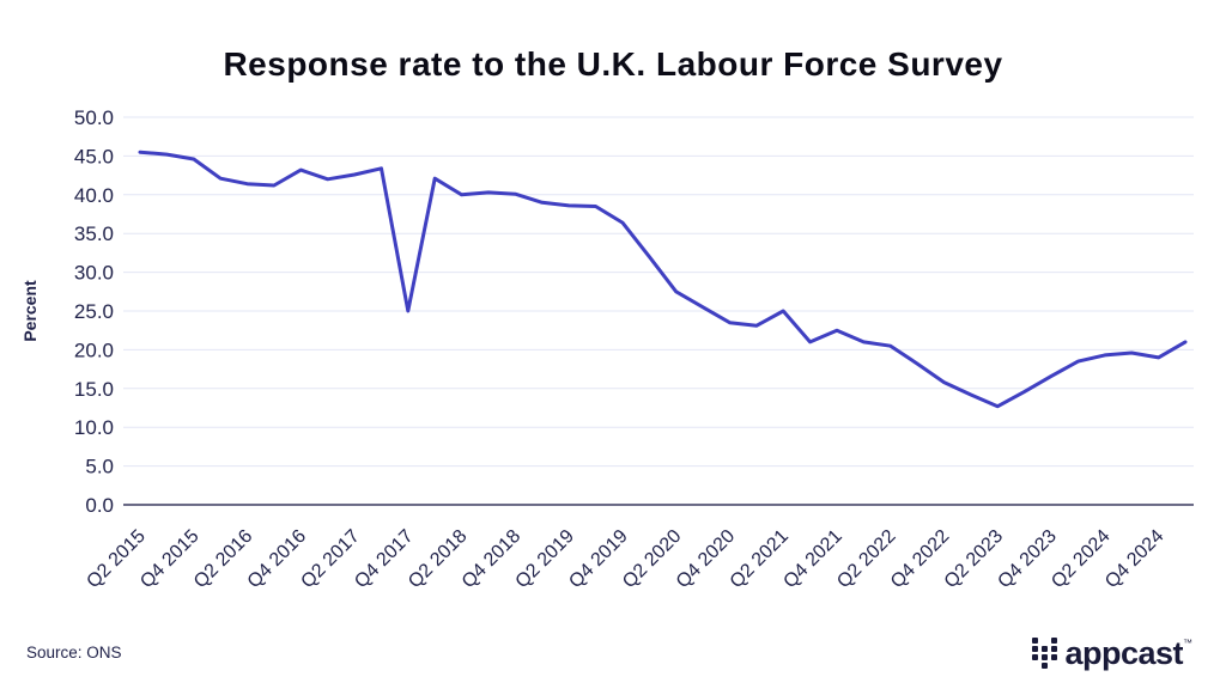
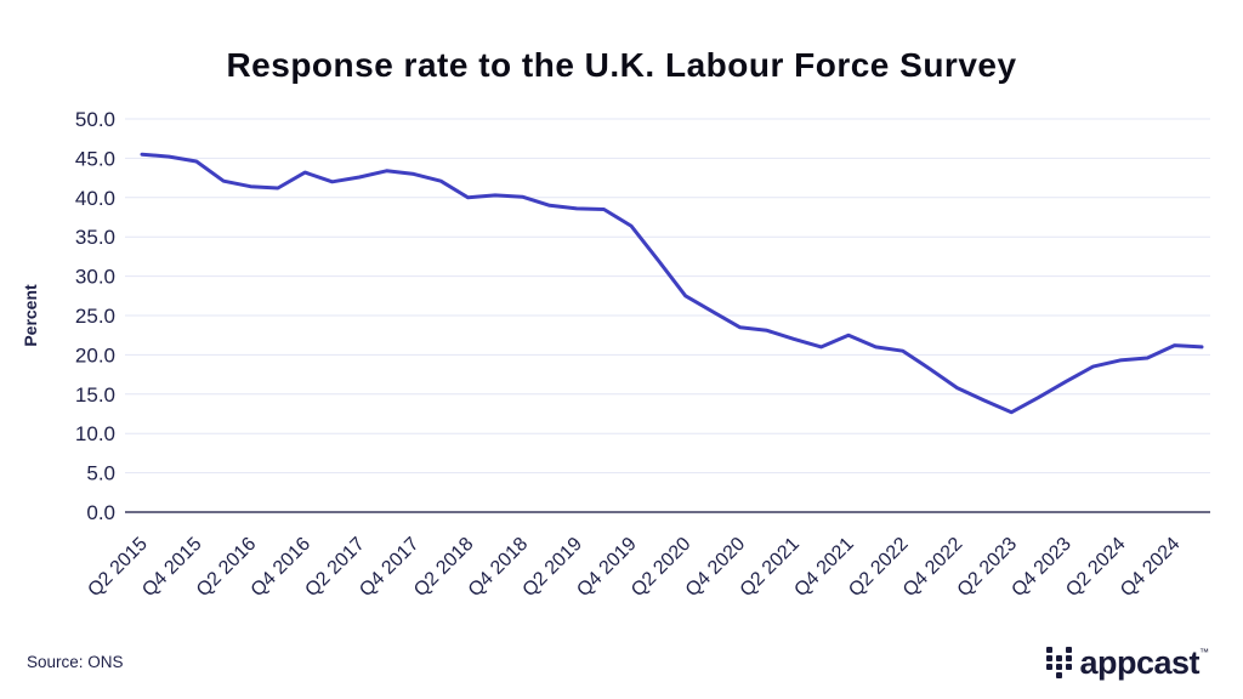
Q4 2017: 25 -> 43
Q2 2021: 25 -> 22
Q4 2024: 19 -> 21
